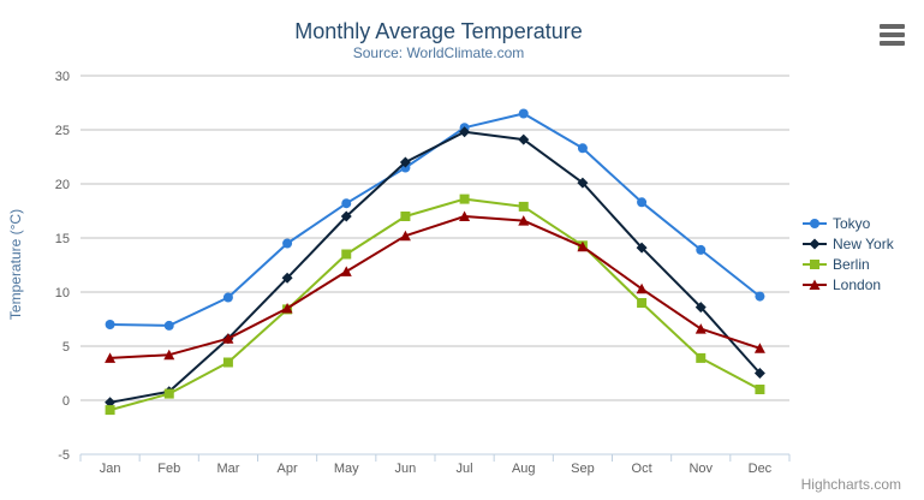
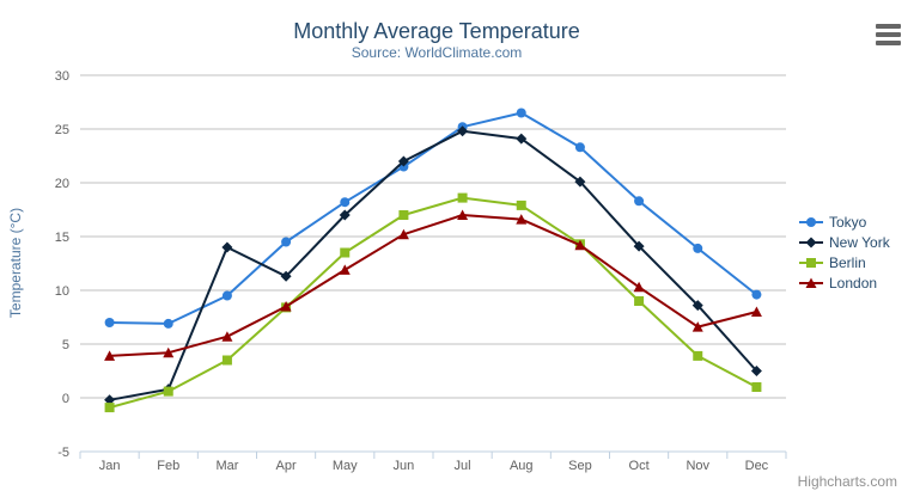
New York/Mar: 6 -> 14
London/Dec: 5 -> 8
